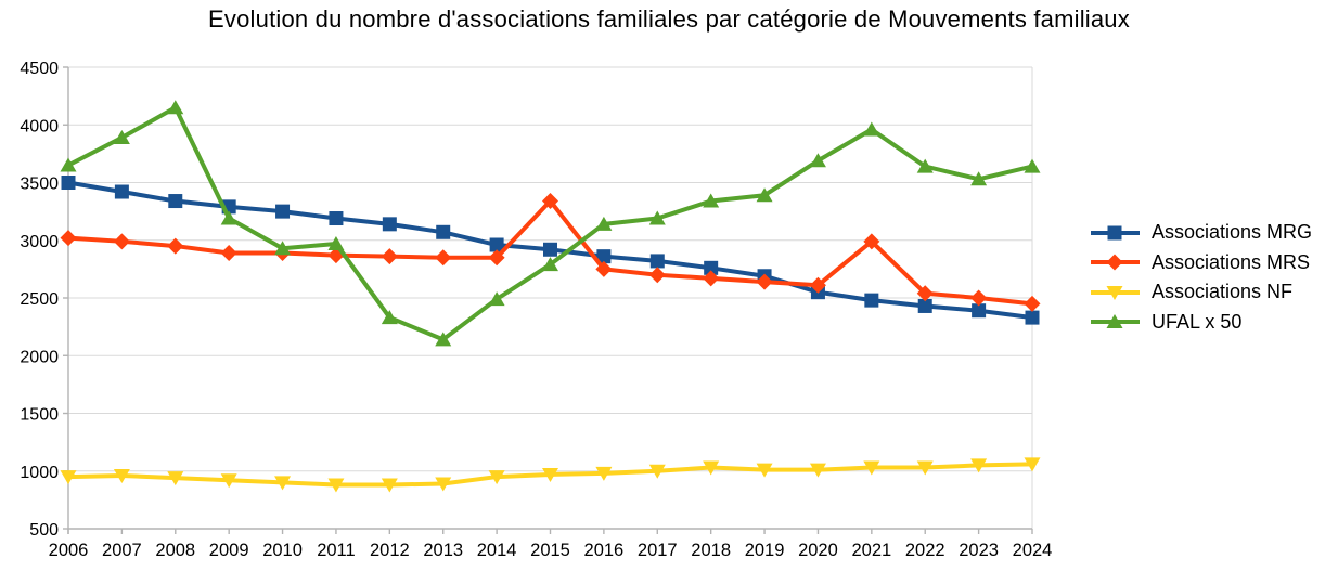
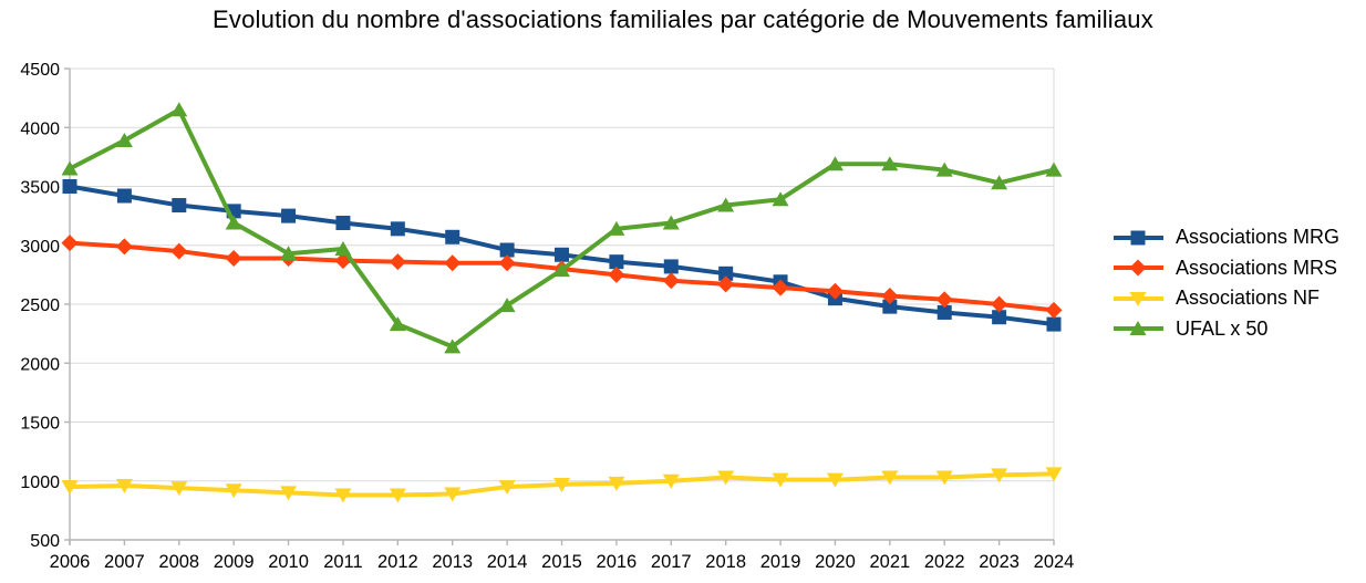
Associations MRS/2015: 3340 -> 2800
Associations MRS/2021: 2990 -> 2570
UFAL x 50/2021: 3960 -> 3690
